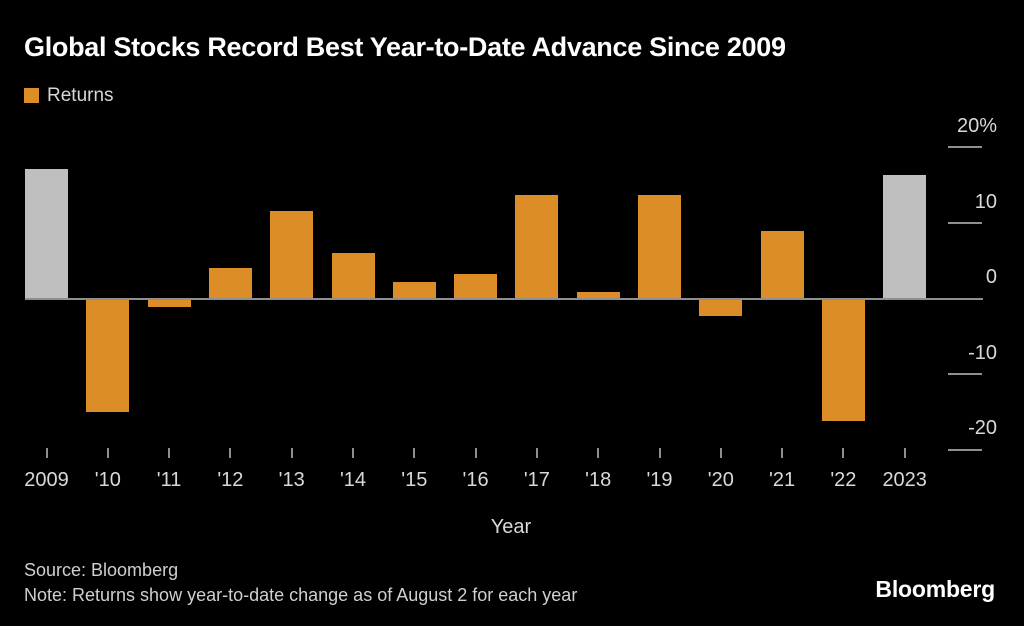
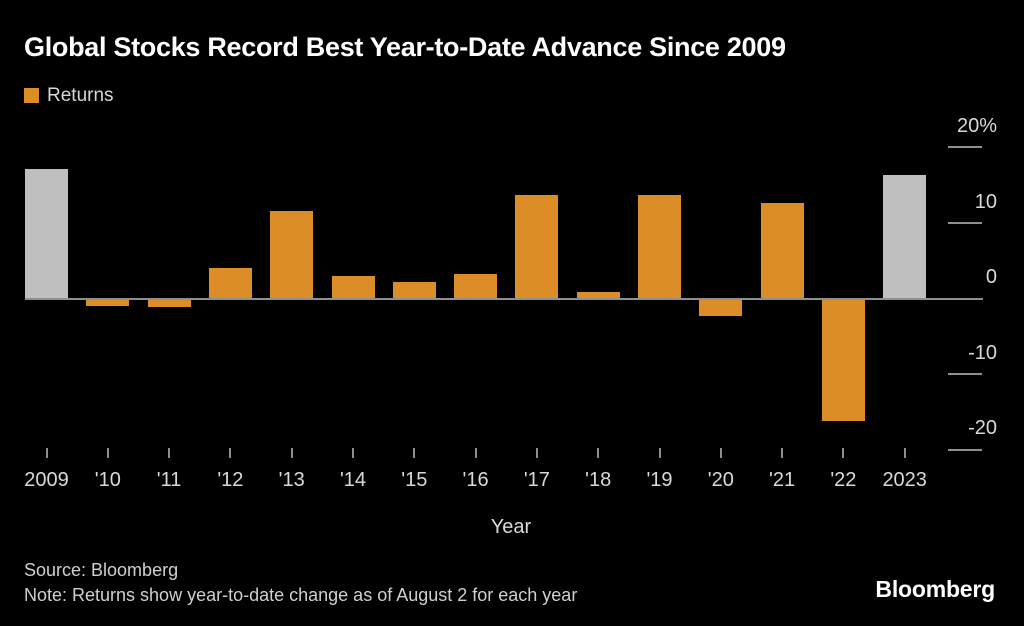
'10: -15% -> -1%
'14: 6% -> 3%
'21: 9% -> 13%
